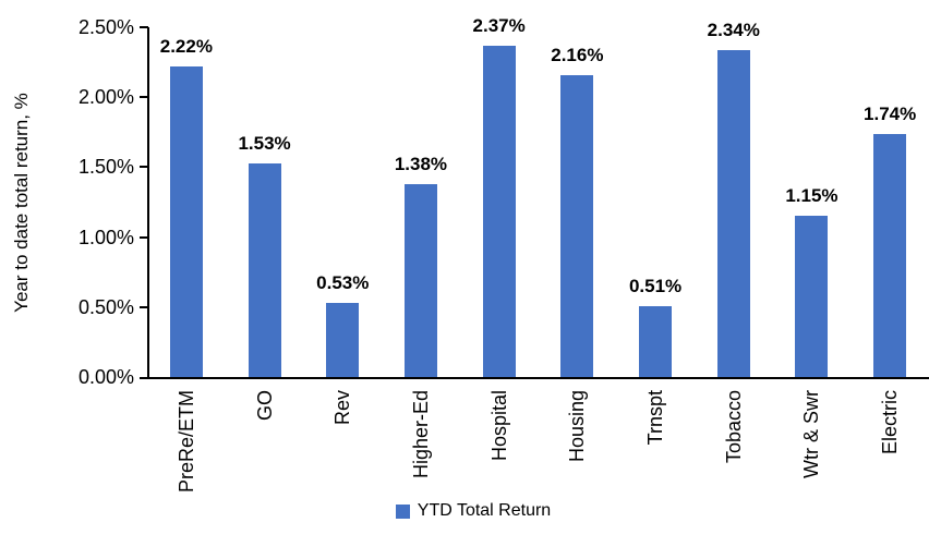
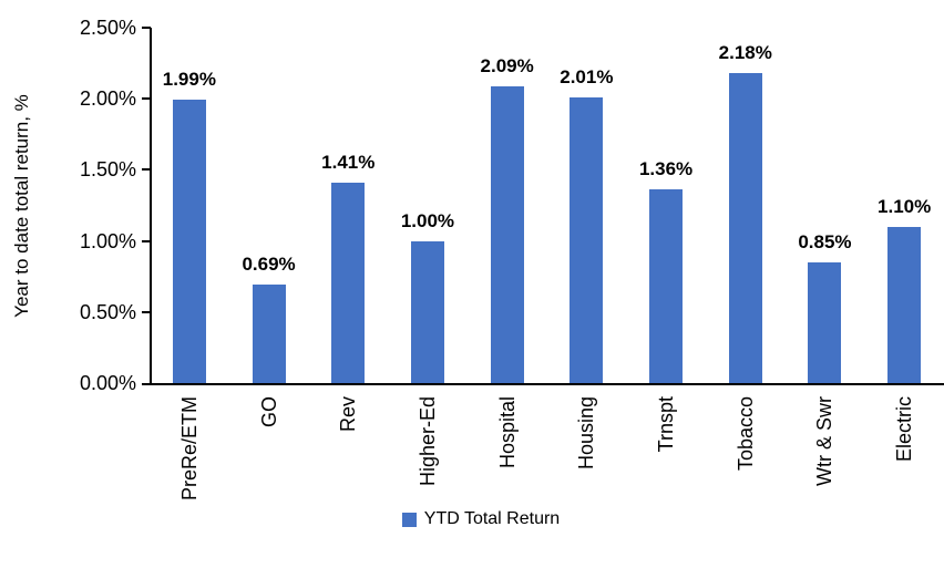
PreRe/ETM: 2.22% -> 1.99%
GO: 1.53% -> 0.69%
Rev: 0.53% -> 1.41%
Higher-Ed: 1.38% -> 1.00%
Hospital: 2.37% -> 2.09%
Housing: 2.16% -> 2.01%
Trnspt: 0.51% -> 1.36%
Tobacco: 2.34% -> 2.18%
Wtr & Swr: 1.15% -> 0.85%
Electric: 1.74% -> 1.10%
